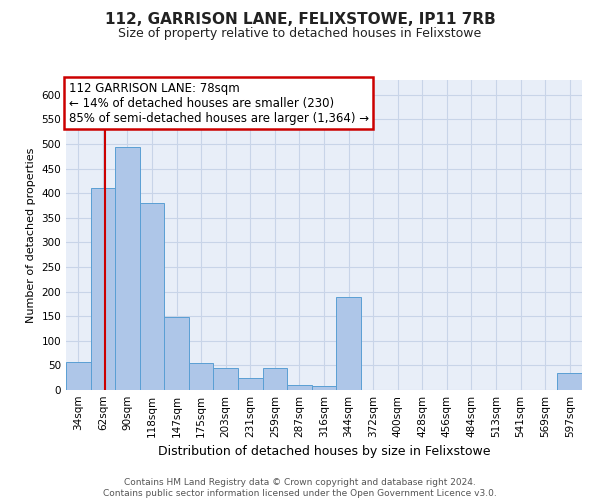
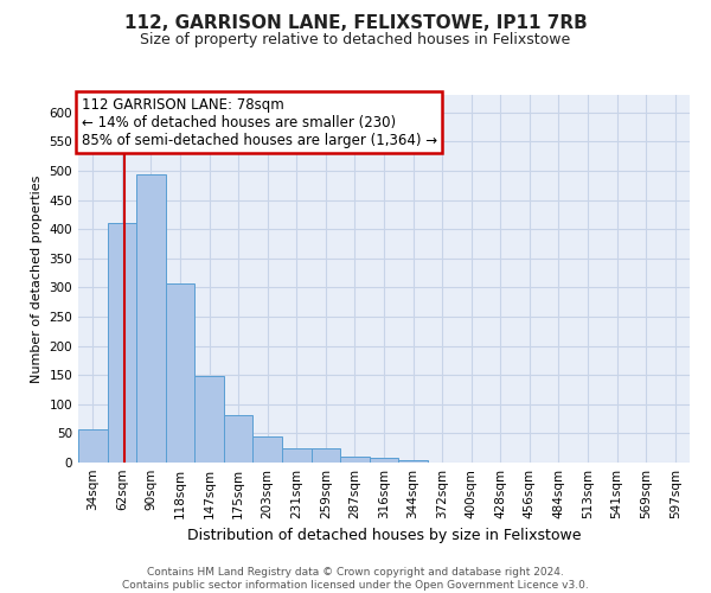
118sqm: 380 -> 307
175sqm: 55 -> 81
259sqm: 45 -> 25
344sqm: 190 -> 5
597sqm: 35 -> 1
